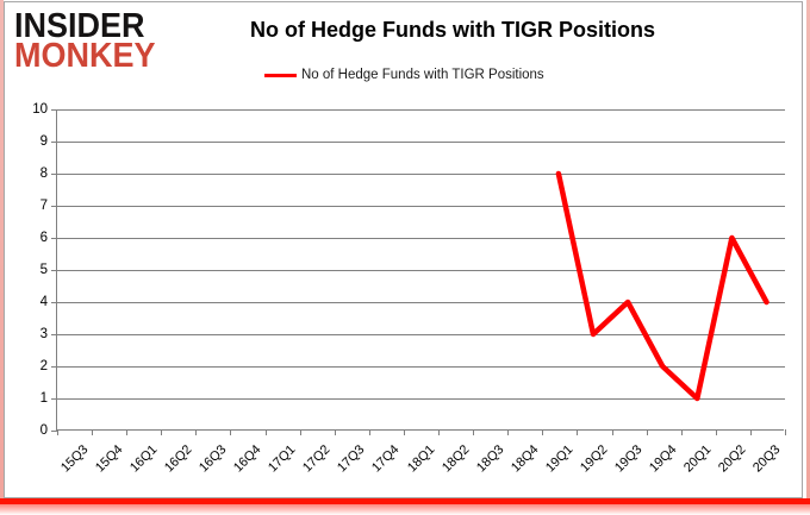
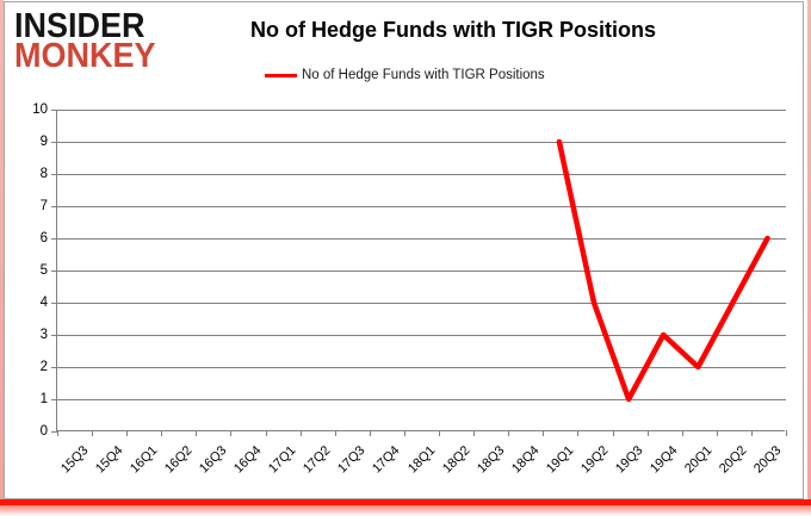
19Q1: 8 -> 9
19Q2: 3 -> 4
19Q3: 4 -> 1
19Q4: 2 -> 3
20Q1: 1 -> 2
20Q2: 6 -> 4
20Q3: 4 -> 6
